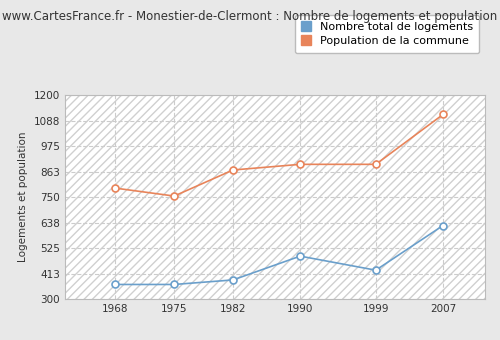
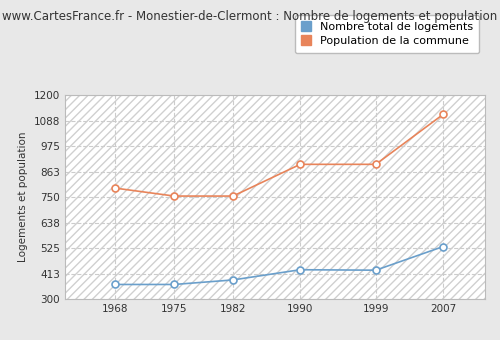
Population de la commune/1982: 870 -> 755
Nombre total de logements/1990: 490 -> 430
Nombre total de logements/2007: 625 -> 532
